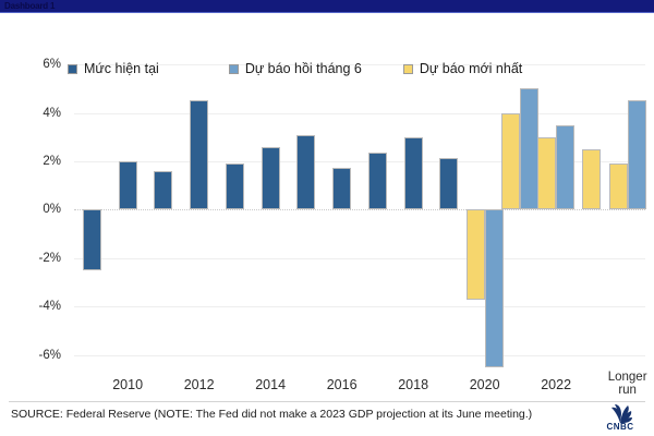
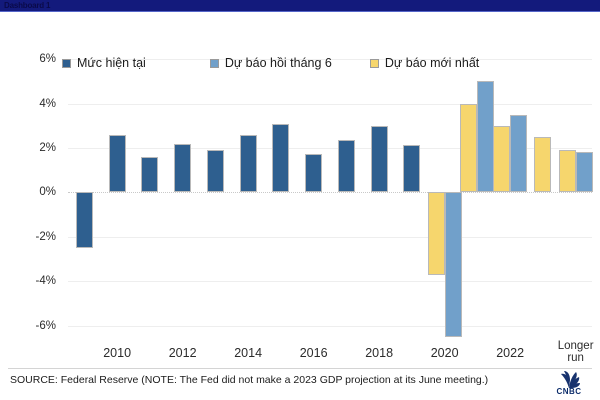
Mức hiện tại/2010: 2.0% -> 2.6%
Mức hiện tại/2012: 4.5% -> 2.2%
Dự báo hồi tháng 6/Longer run: 4.5% -> 1.8%
